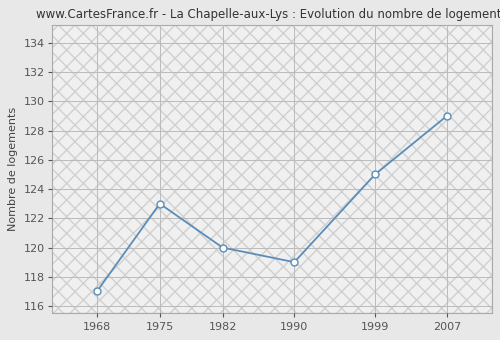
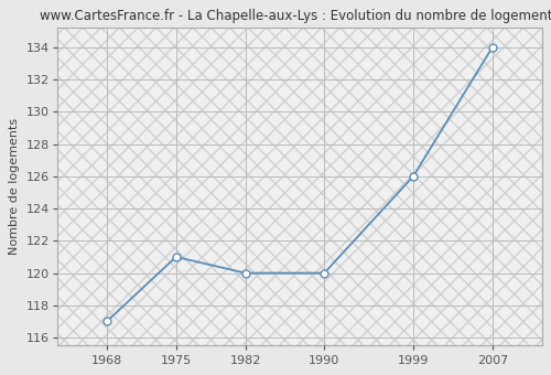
1975: 123 -> 121
1990: 119 -> 120
1999: 125 -> 126
2007: 129 -> 134
